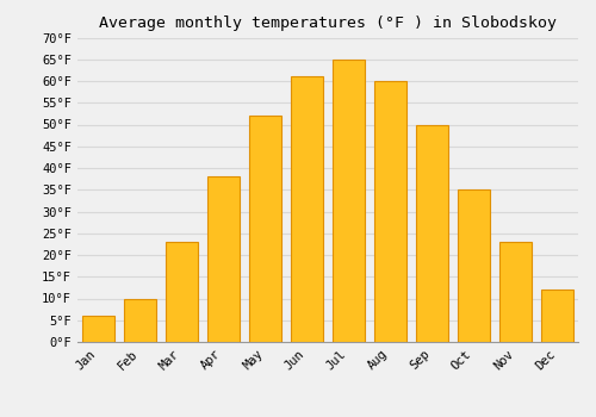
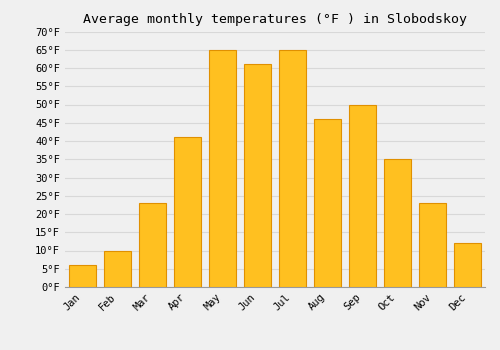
Apr: 38°F -> 41°F
May: 52°F -> 65°F
Aug: 60°F -> 46°F
